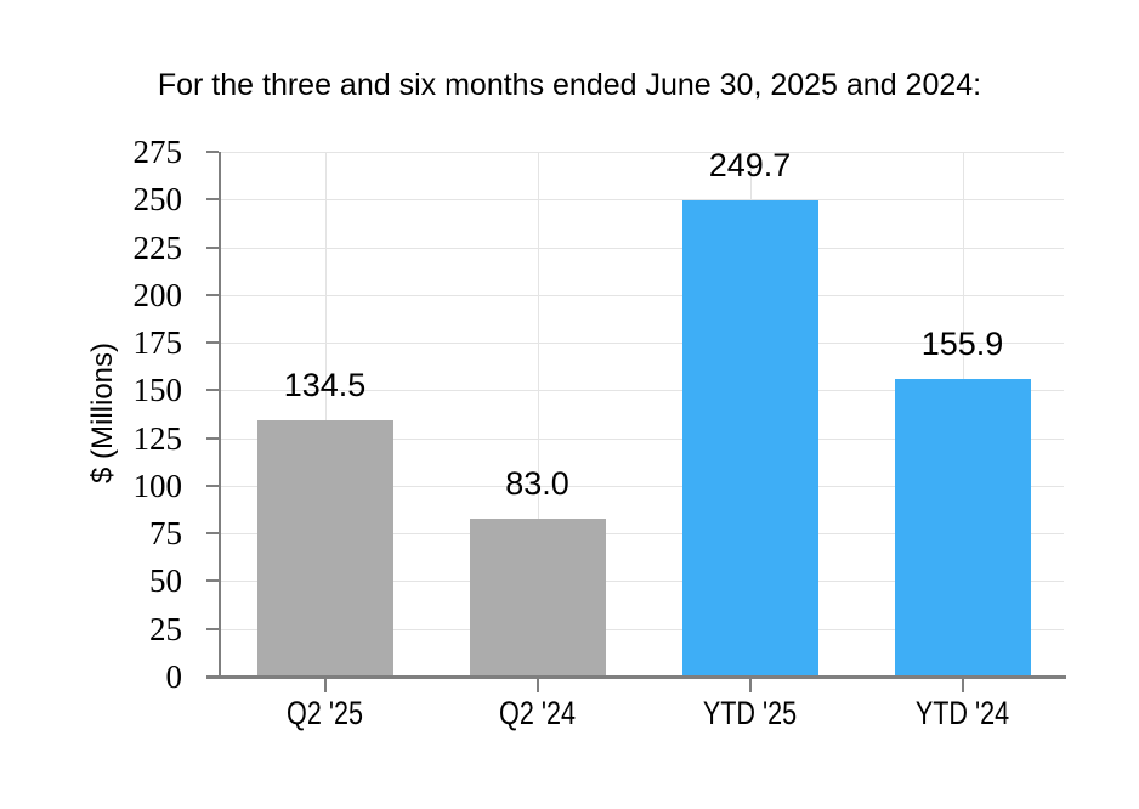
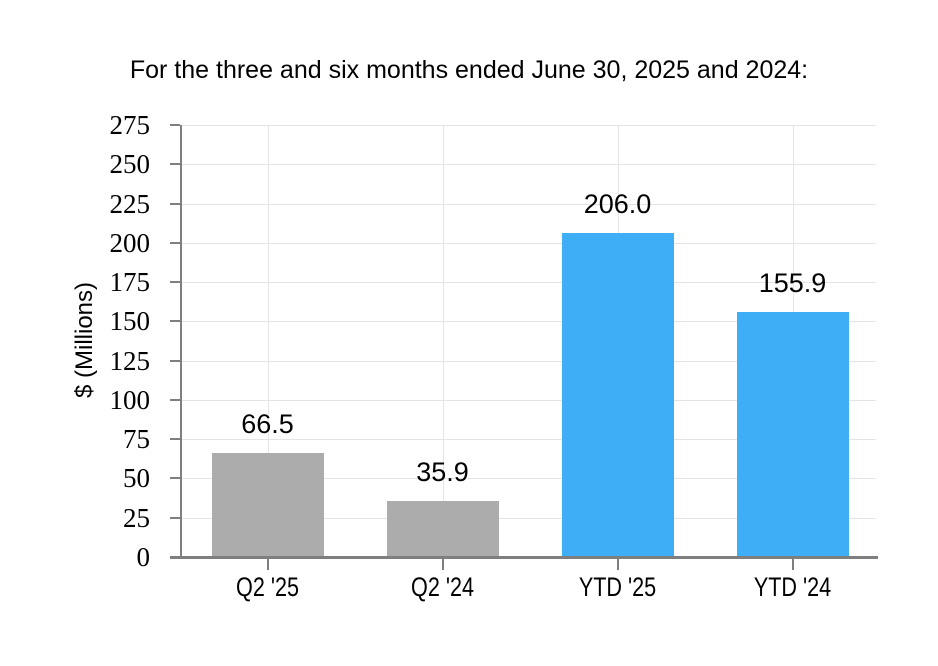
Q2 '25: 134.5 -> 66.5
Q2 '24: 83.0 -> 35.9
YTD '25: 249.7 -> 206.0
